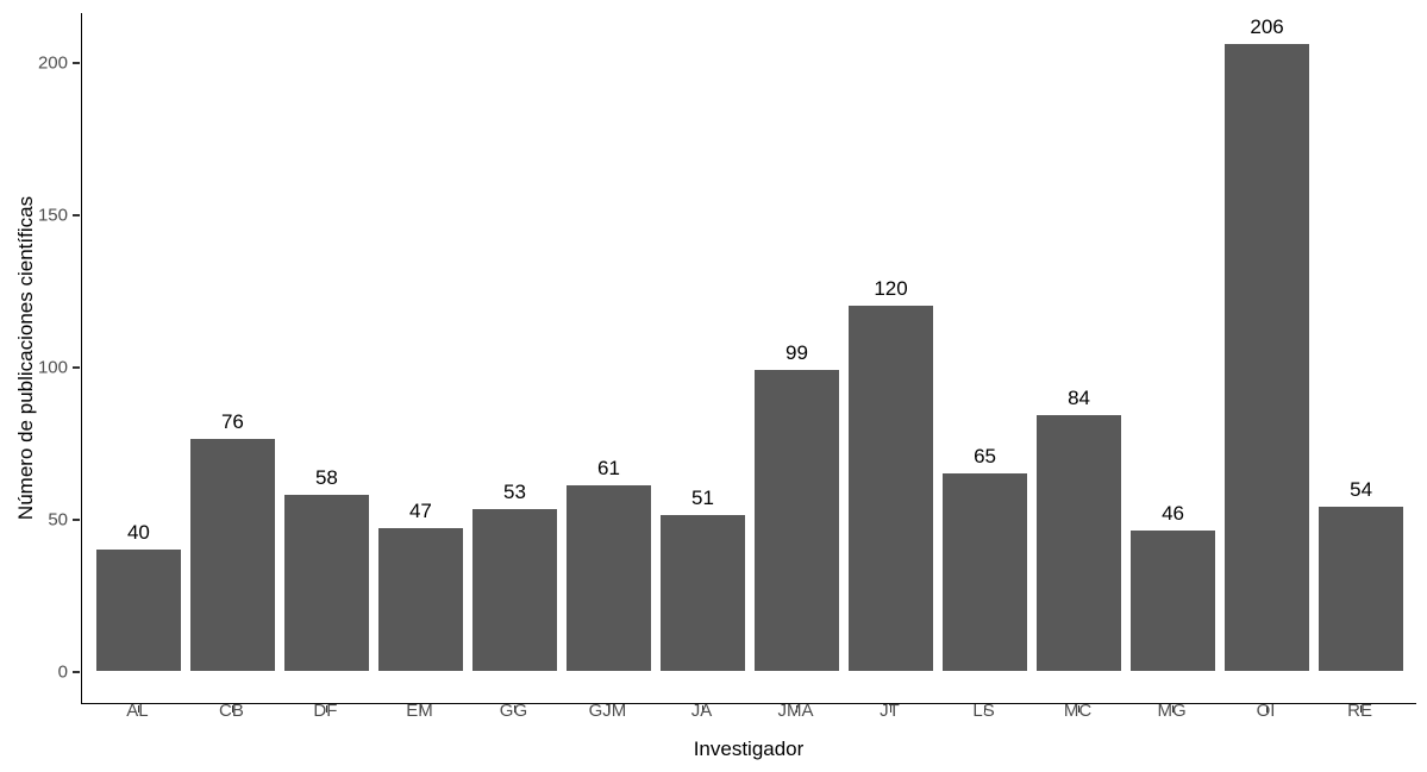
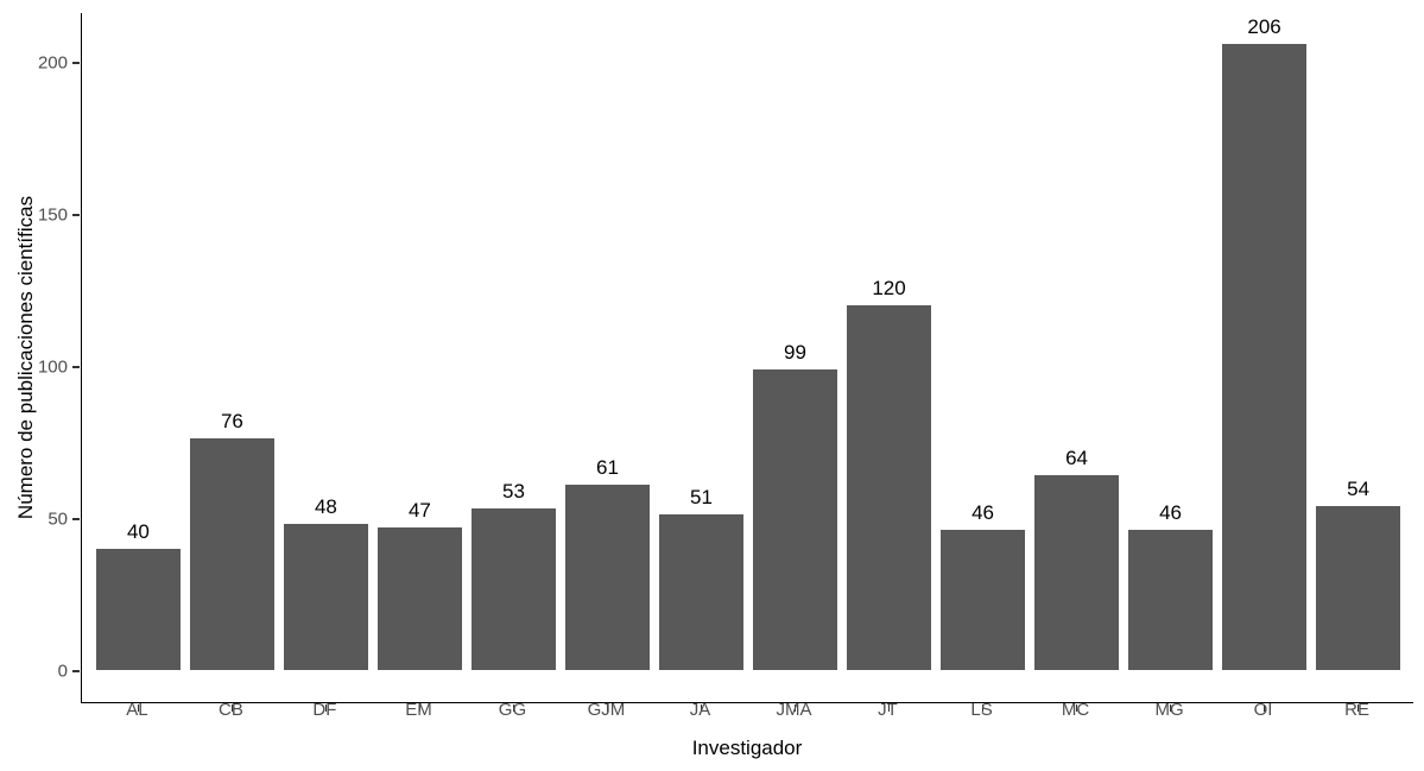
DF: 58 -> 48
LS: 65 -> 46
MC: 84 -> 64
